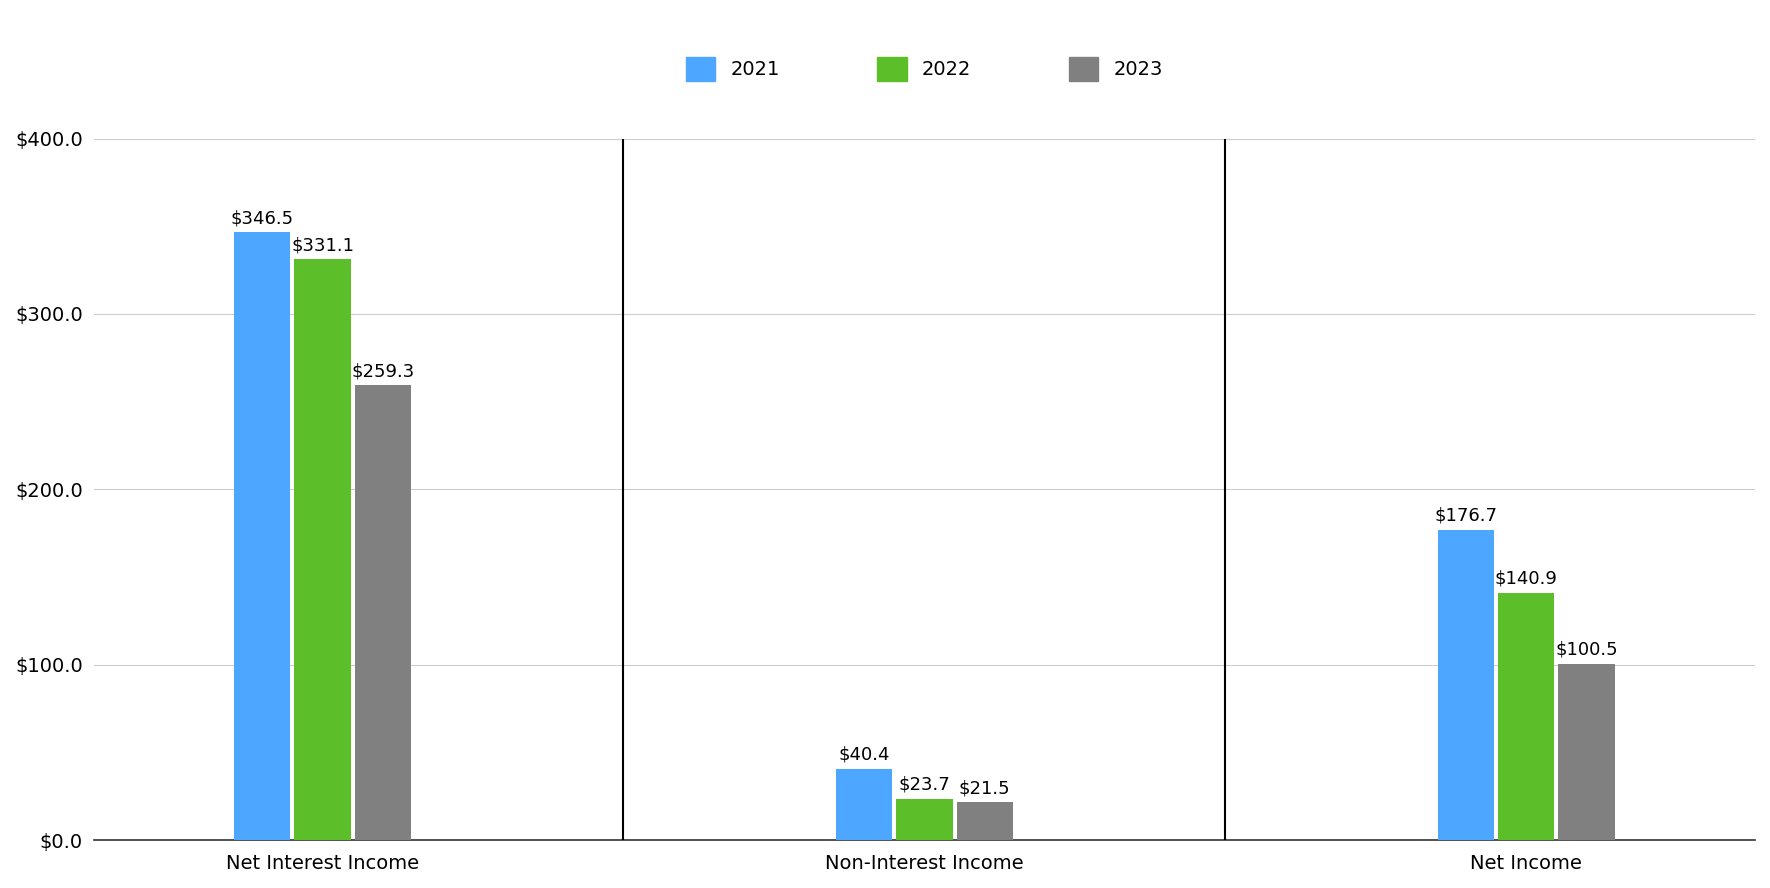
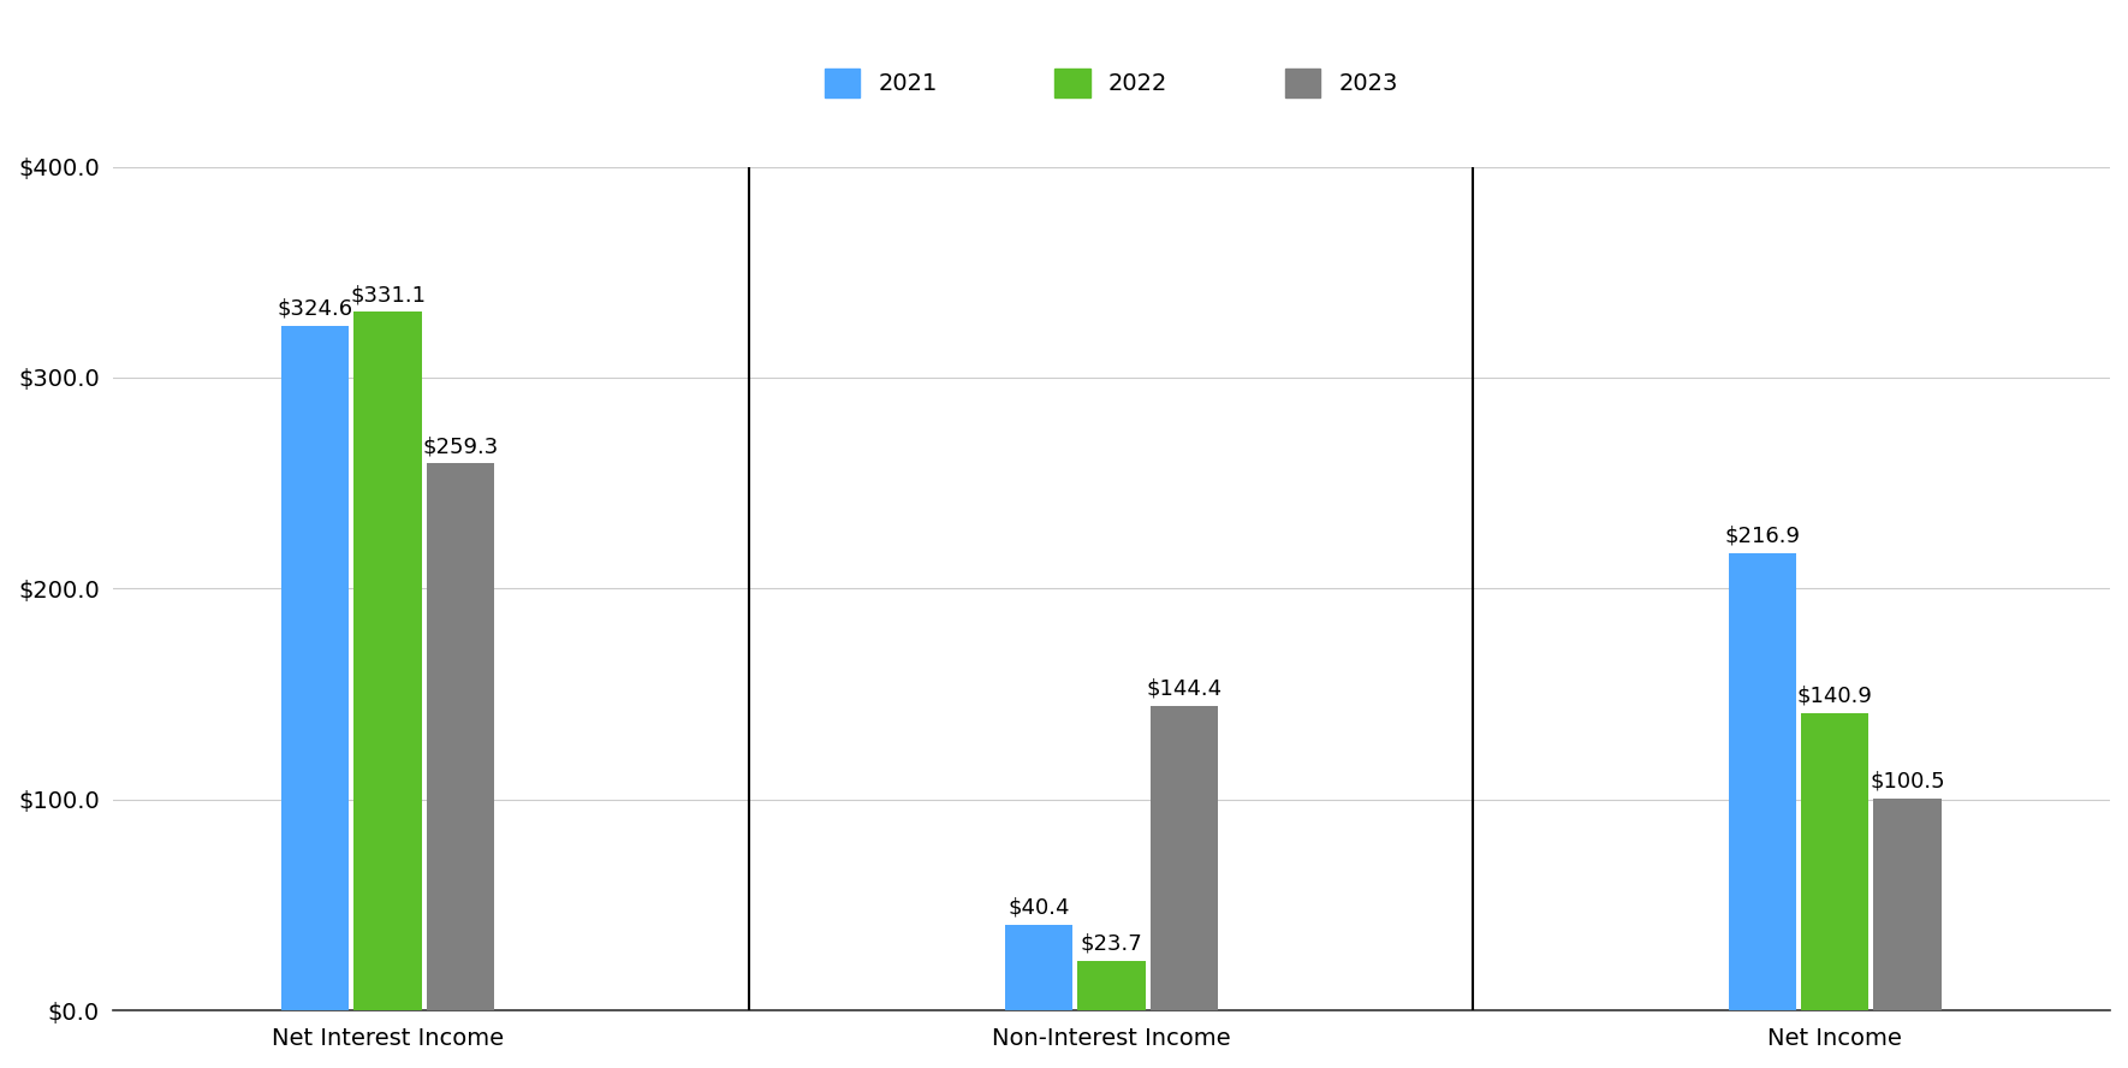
2021/Net Interest Income: $346.5 -> $324.6
2023/Non-Interest Income: $21.5 -> $144.4
2021/Net Income: $176.7 -> $216.9
